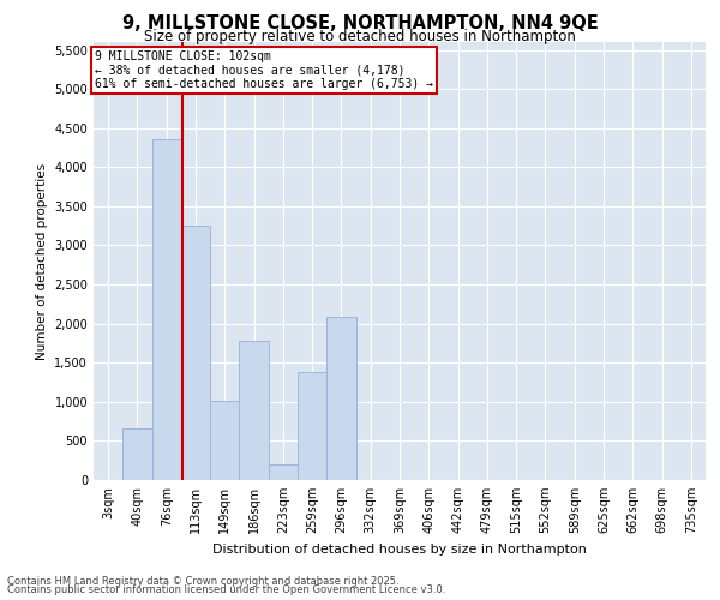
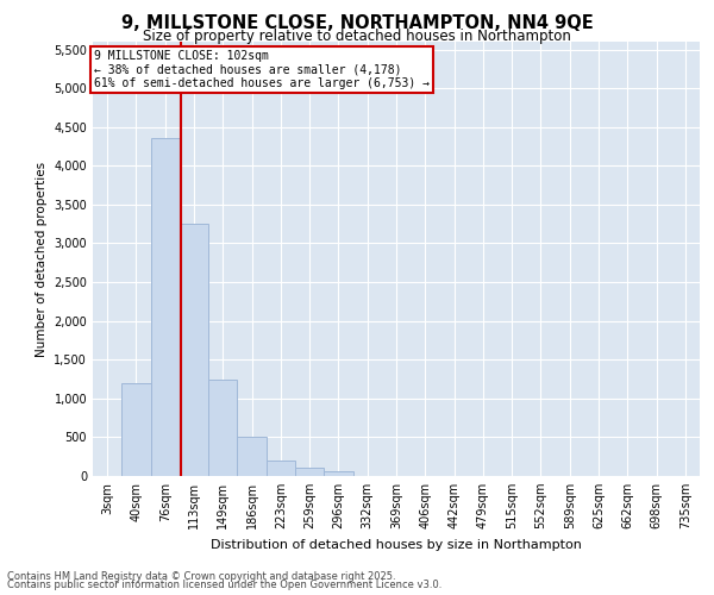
40sqm: 660 -> 1,200
149sqm: 1,020 -> 1,250
186sqm: 1,780 -> 500
259sqm: 1,380 -> 100
296sqm: 2,080 -> 60
